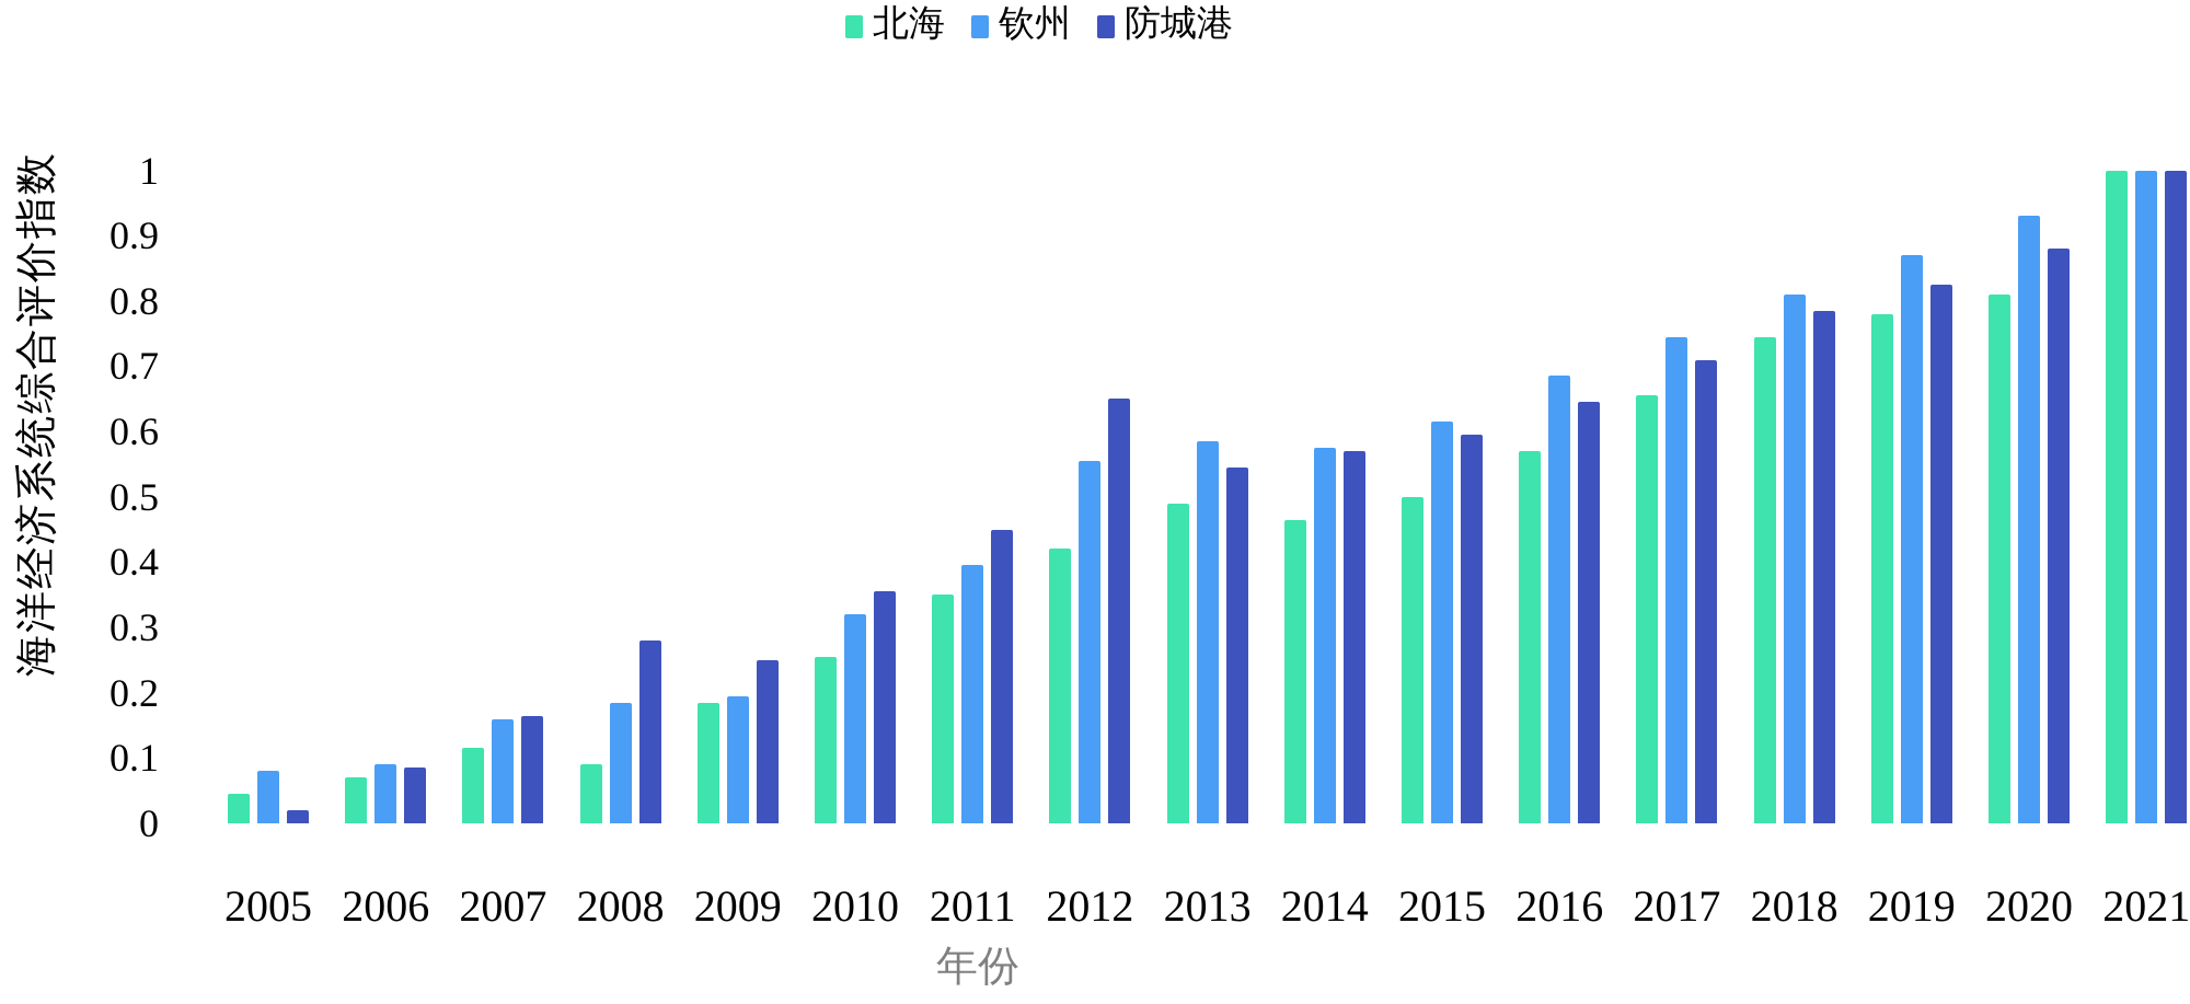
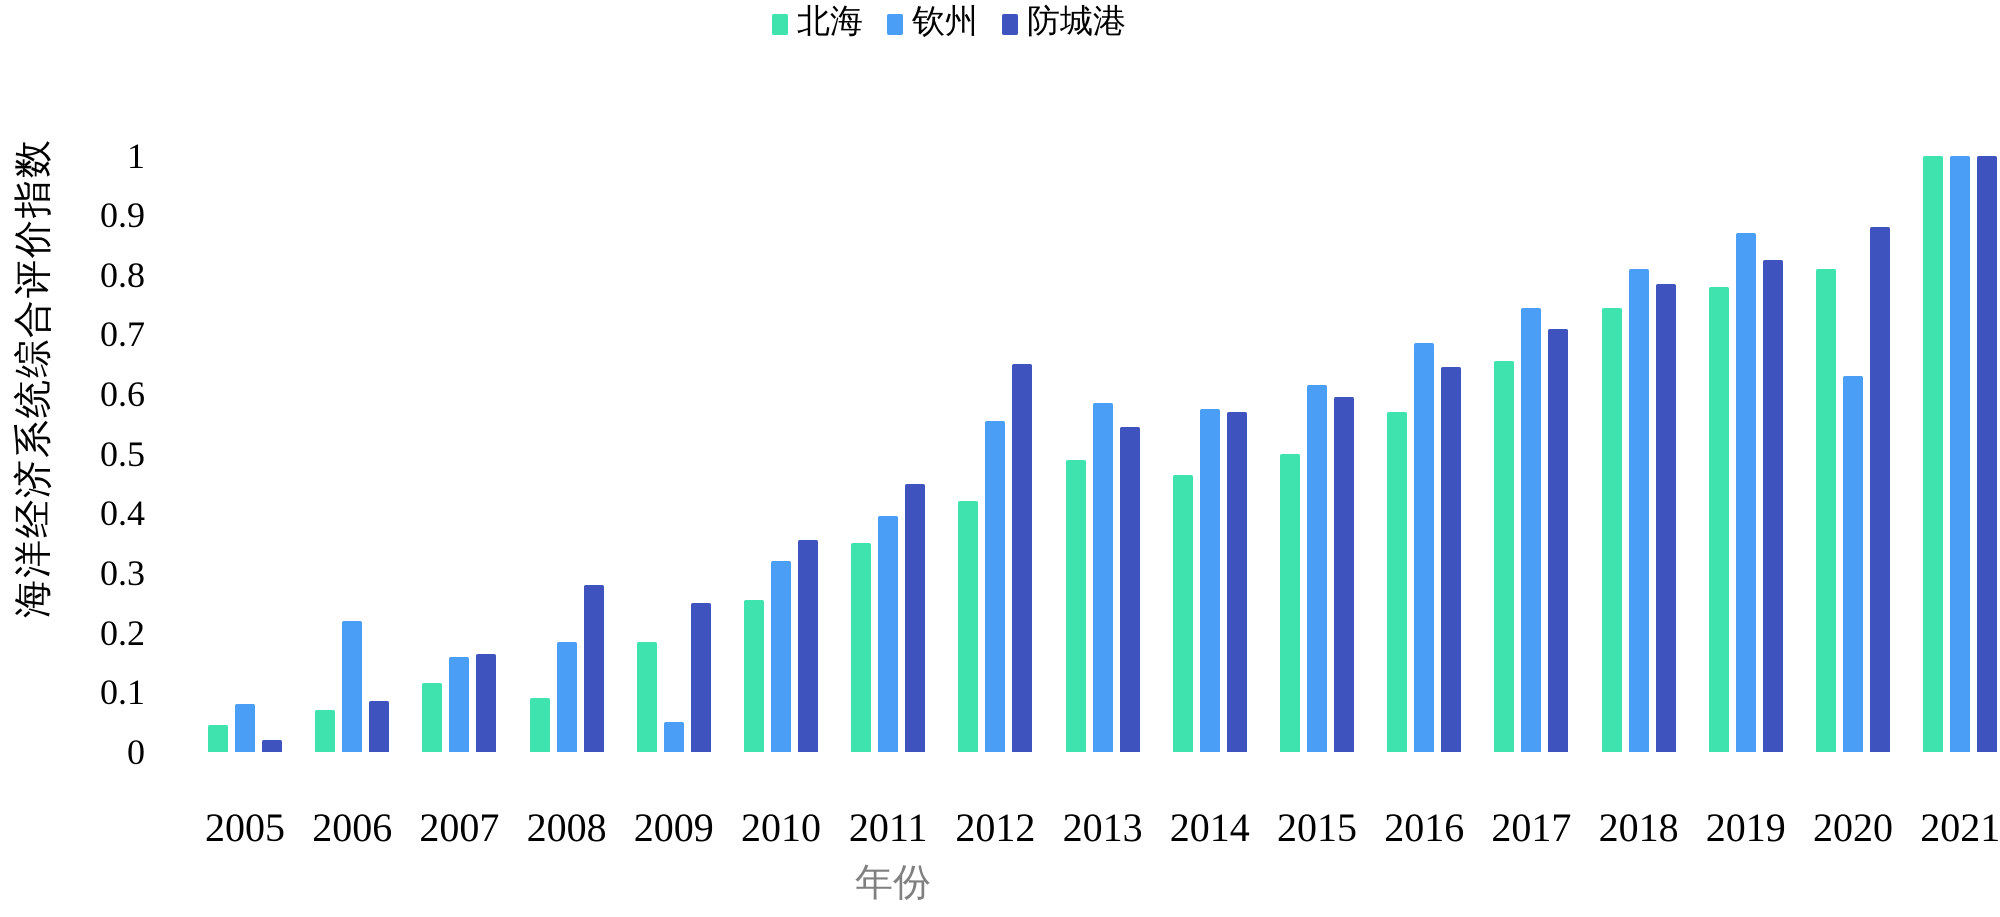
钦州/2006: 0.09 -> 0.22
钦州/2009: 0.20 -> 0.05
钦州/2020: 0.93 -> 0.63
